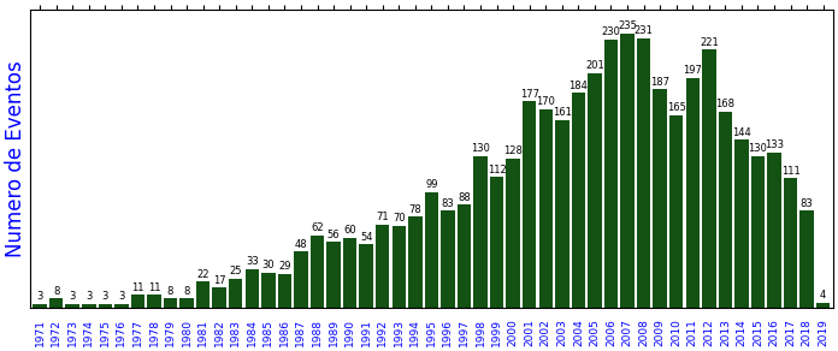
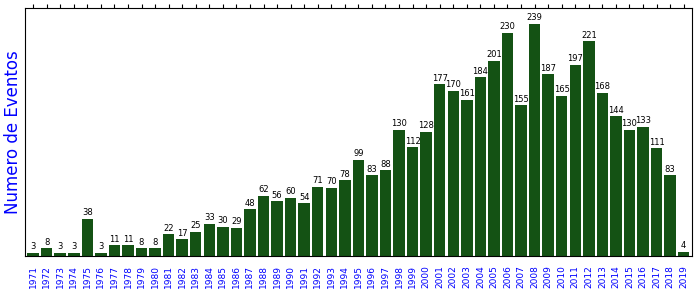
1975: 3 -> 38
2007: 235 -> 155
2008: 231 -> 239
